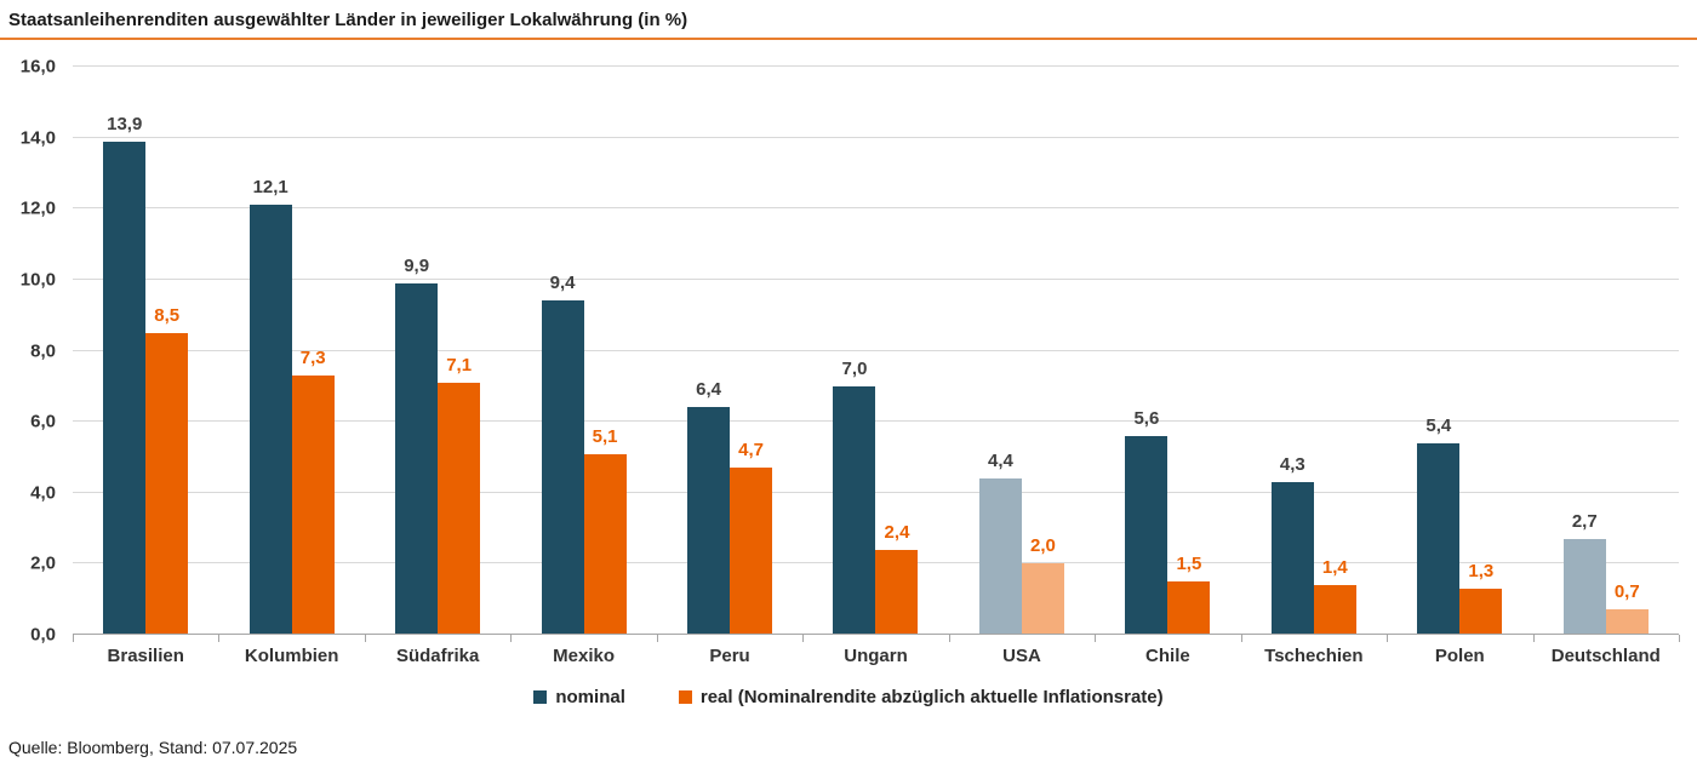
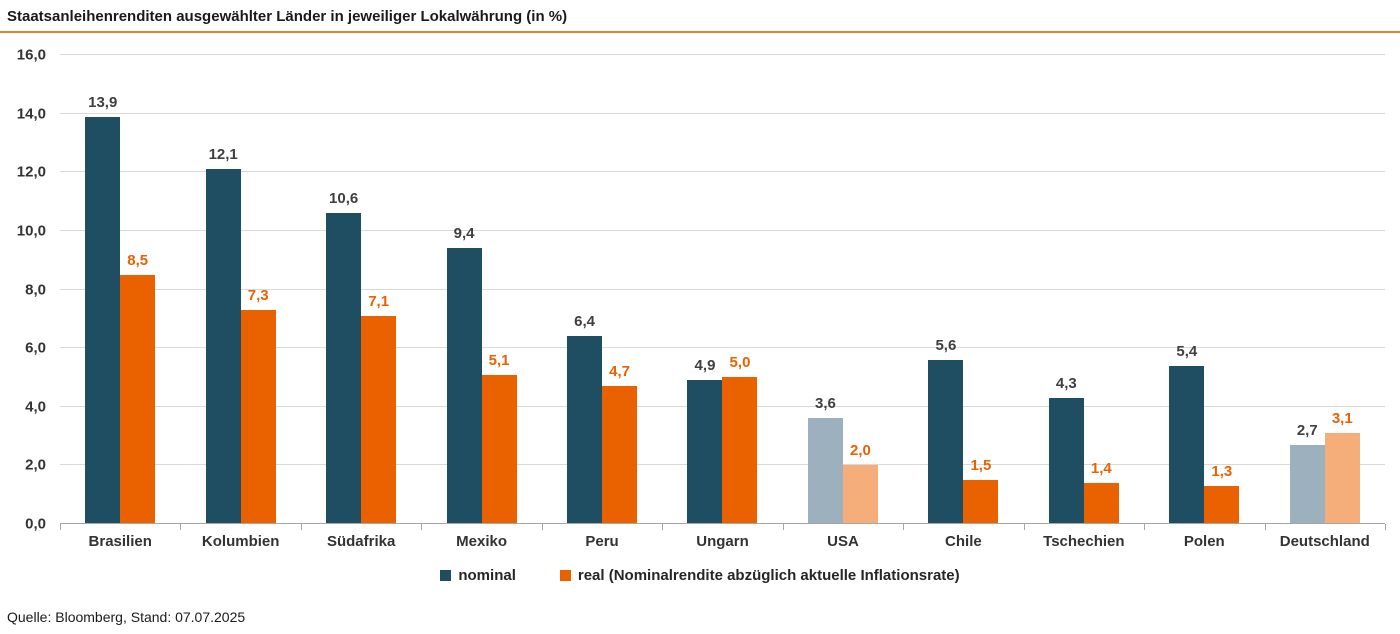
nominal/Südafrika: 9,9 -> 10,6
nominal/Ungarn: 7,0 -> 4,9
real (Nominalrendite abzüglich aktuelle Inflationsrate)/Ungarn: 2,4 -> 5,0
nominal/USA: 4,4 -> 3,6
real (Nominalrendite abzüglich aktuelle Inflationsrate)/Deutschland: 0,7 -> 3,1
